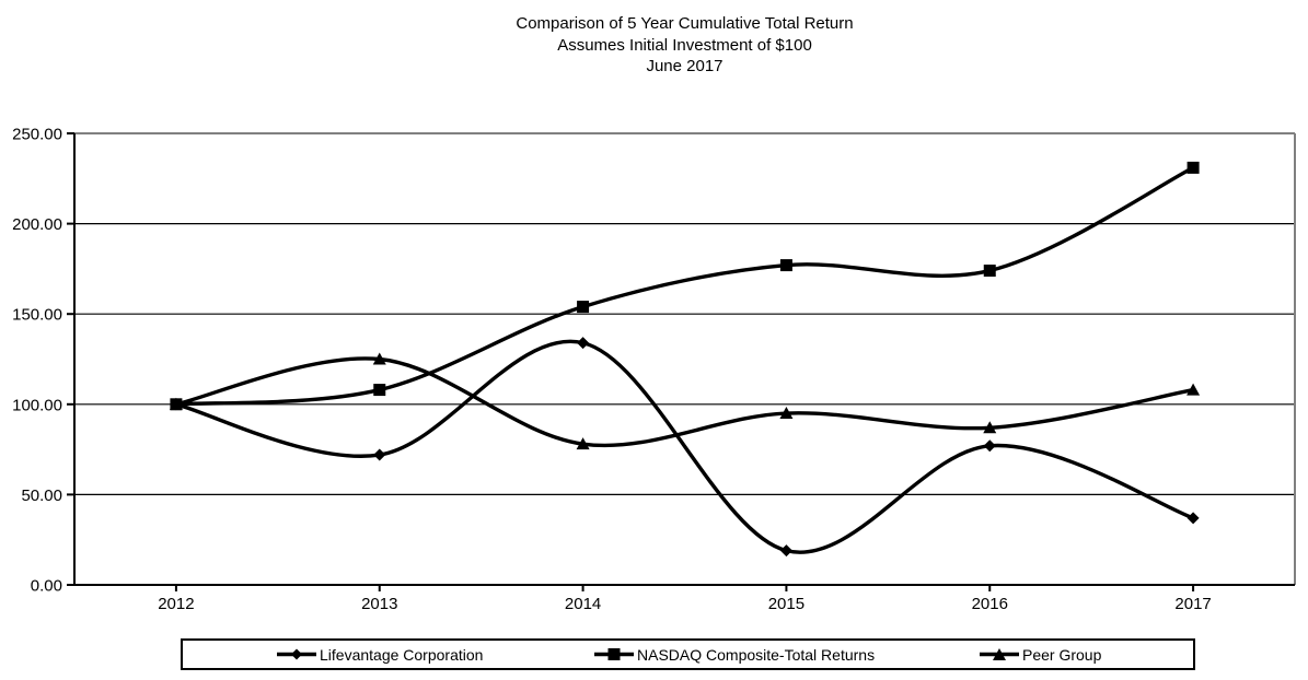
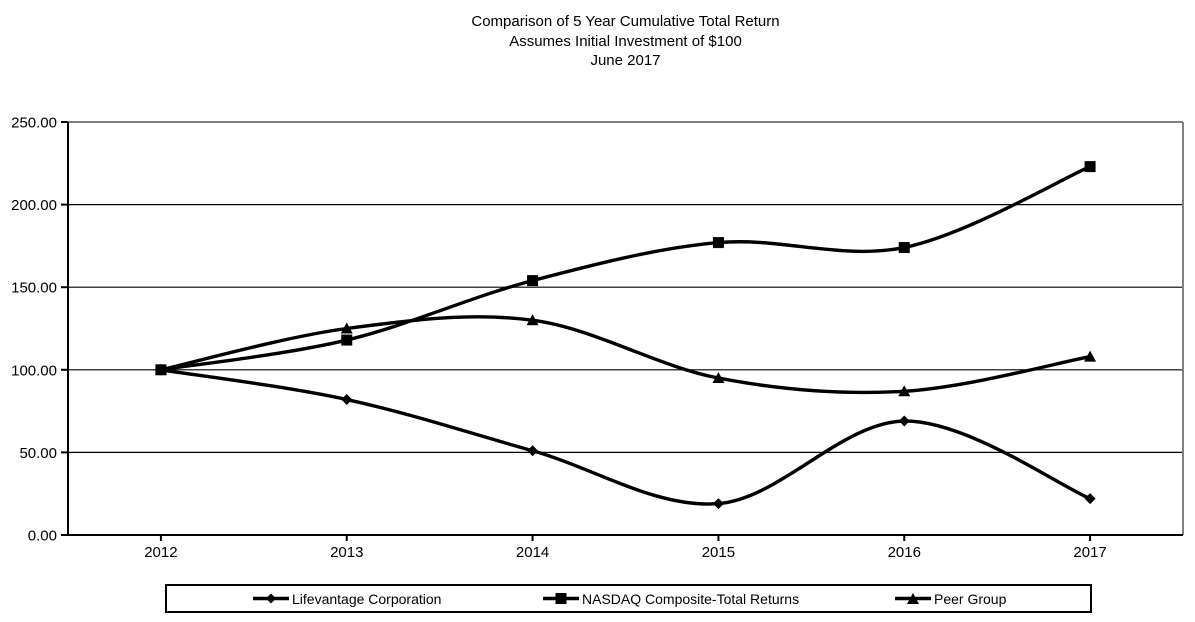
Lifevantage Corporation/2013: 72 -> 82
NASDAQ Composite-Total Returns/2013: 108 -> 118
Lifevantage Corporation/2014: 134 -> 51
Peer Group/2014: 78 -> 130
Lifevantage Corporation/2016: 77 -> 69
Lifevantage Corporation/2017: 37 -> 22
NASDAQ Composite-Total Returns/2017: 231 -> 223
